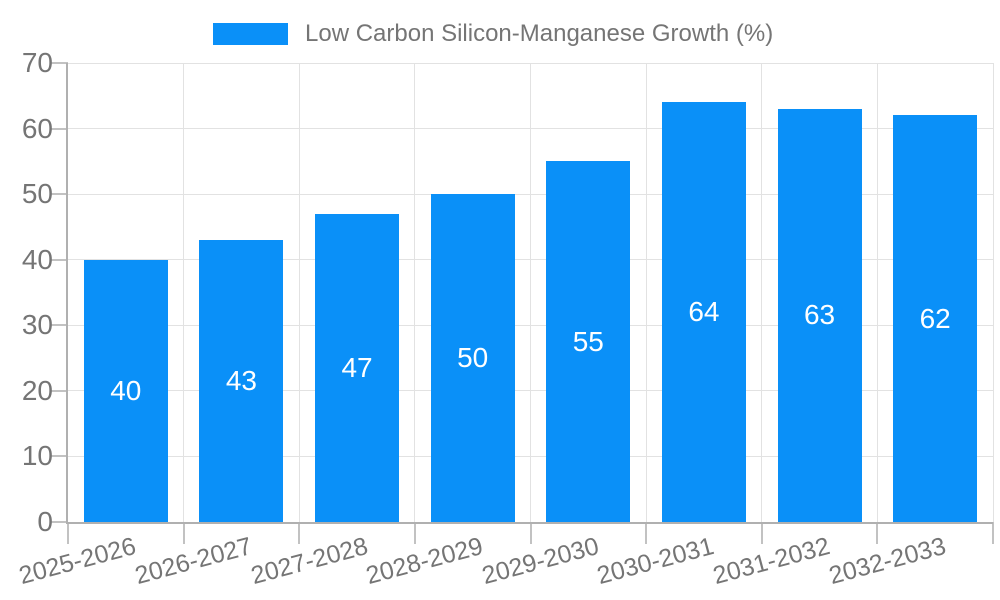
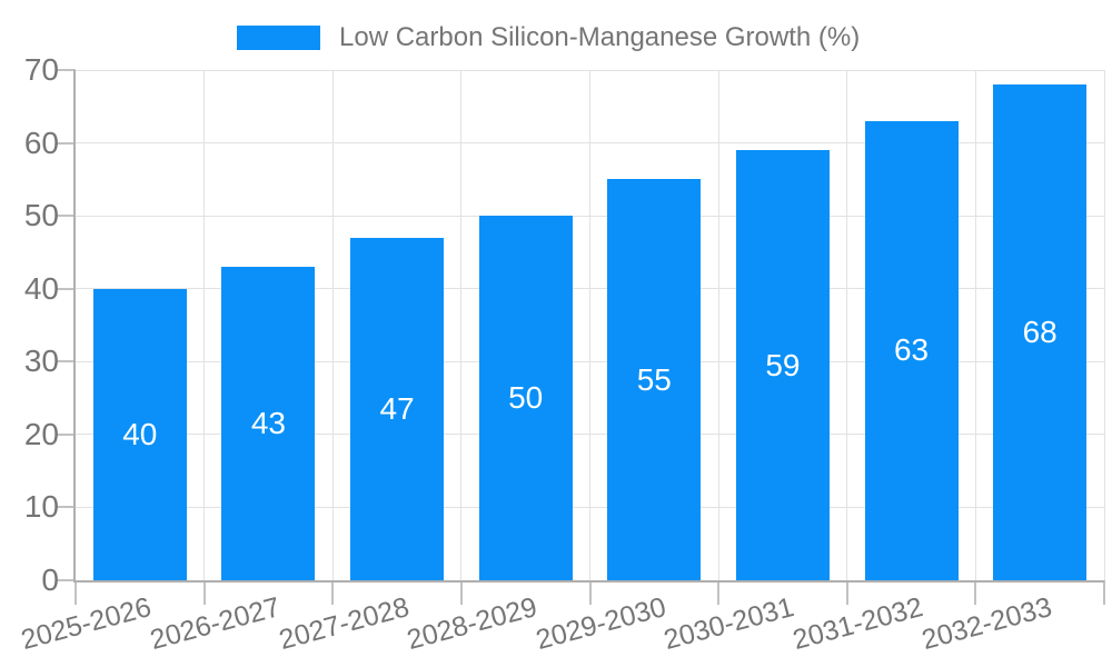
2030-2031: 64 -> 59
2032-2033: 62 -> 68
